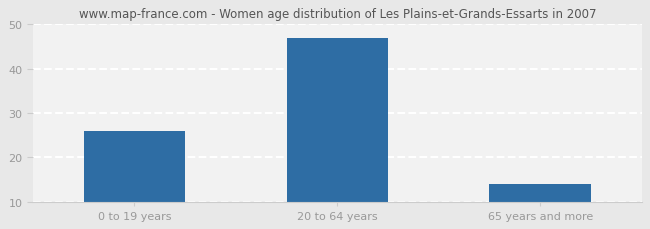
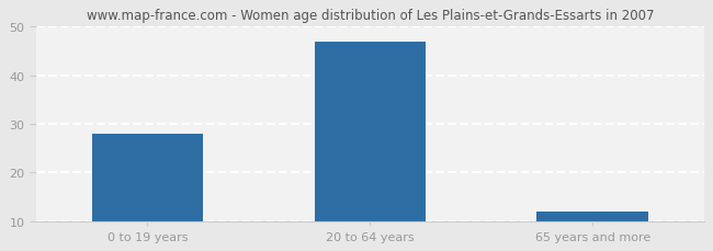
0 to 19 years: 26 -> 28
65 years and more: 14 -> 12
